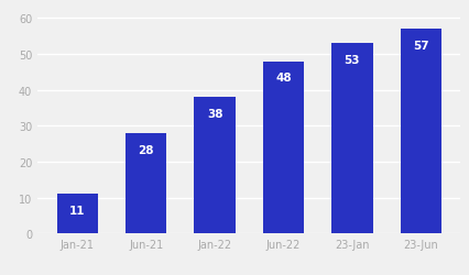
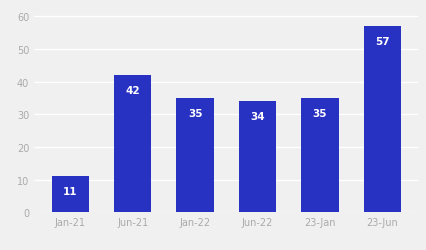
Jun-21: 28 -> 42
Jan-22: 38 -> 35
Jun-22: 48 -> 34
23-Jan: 53 -> 35
